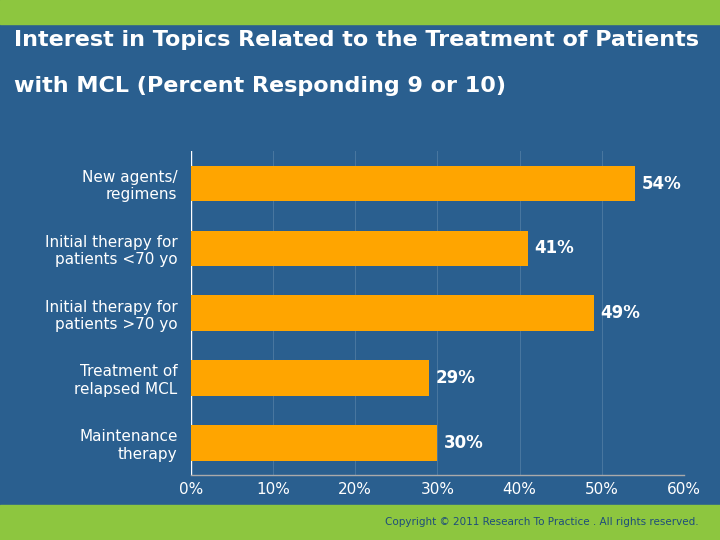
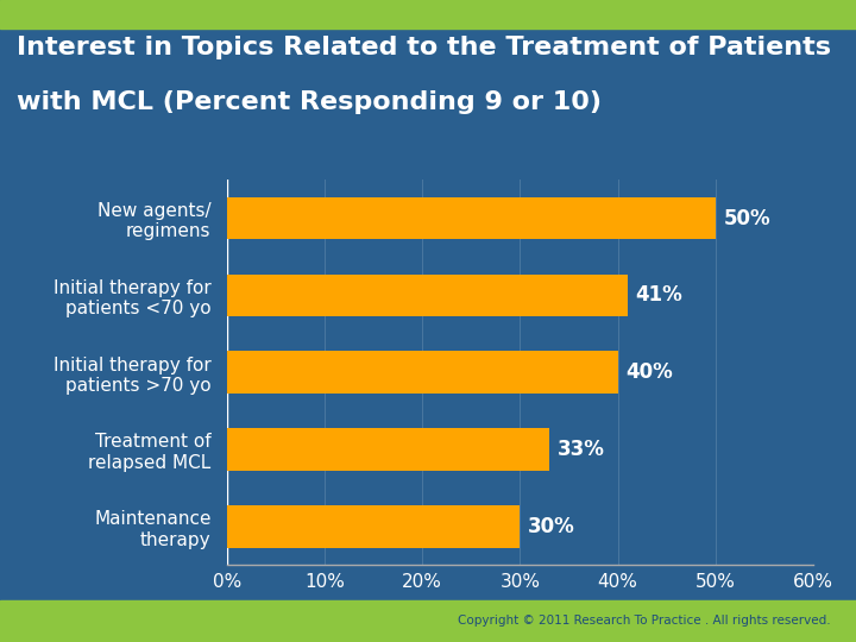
New agents/ regimens: 54% -> 50%
Initial therapy for patients >70 yo: 49% -> 40%
Treatment of relapsed MCL: 29% -> 33%
